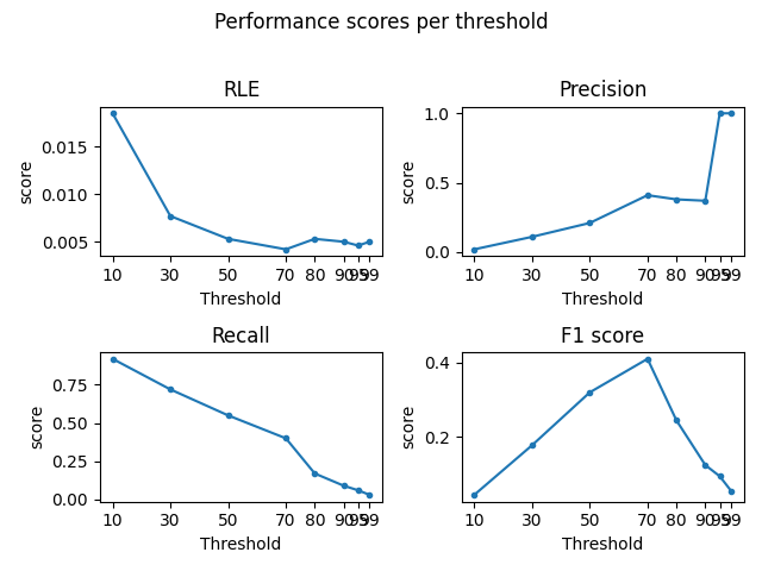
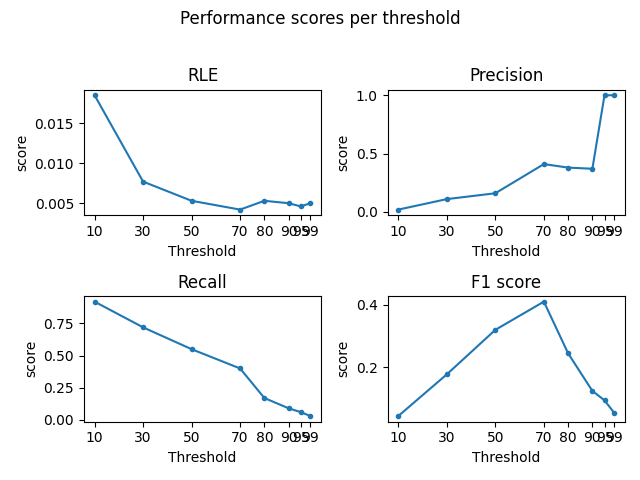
Precision/50: 0.21 -> 0.16
